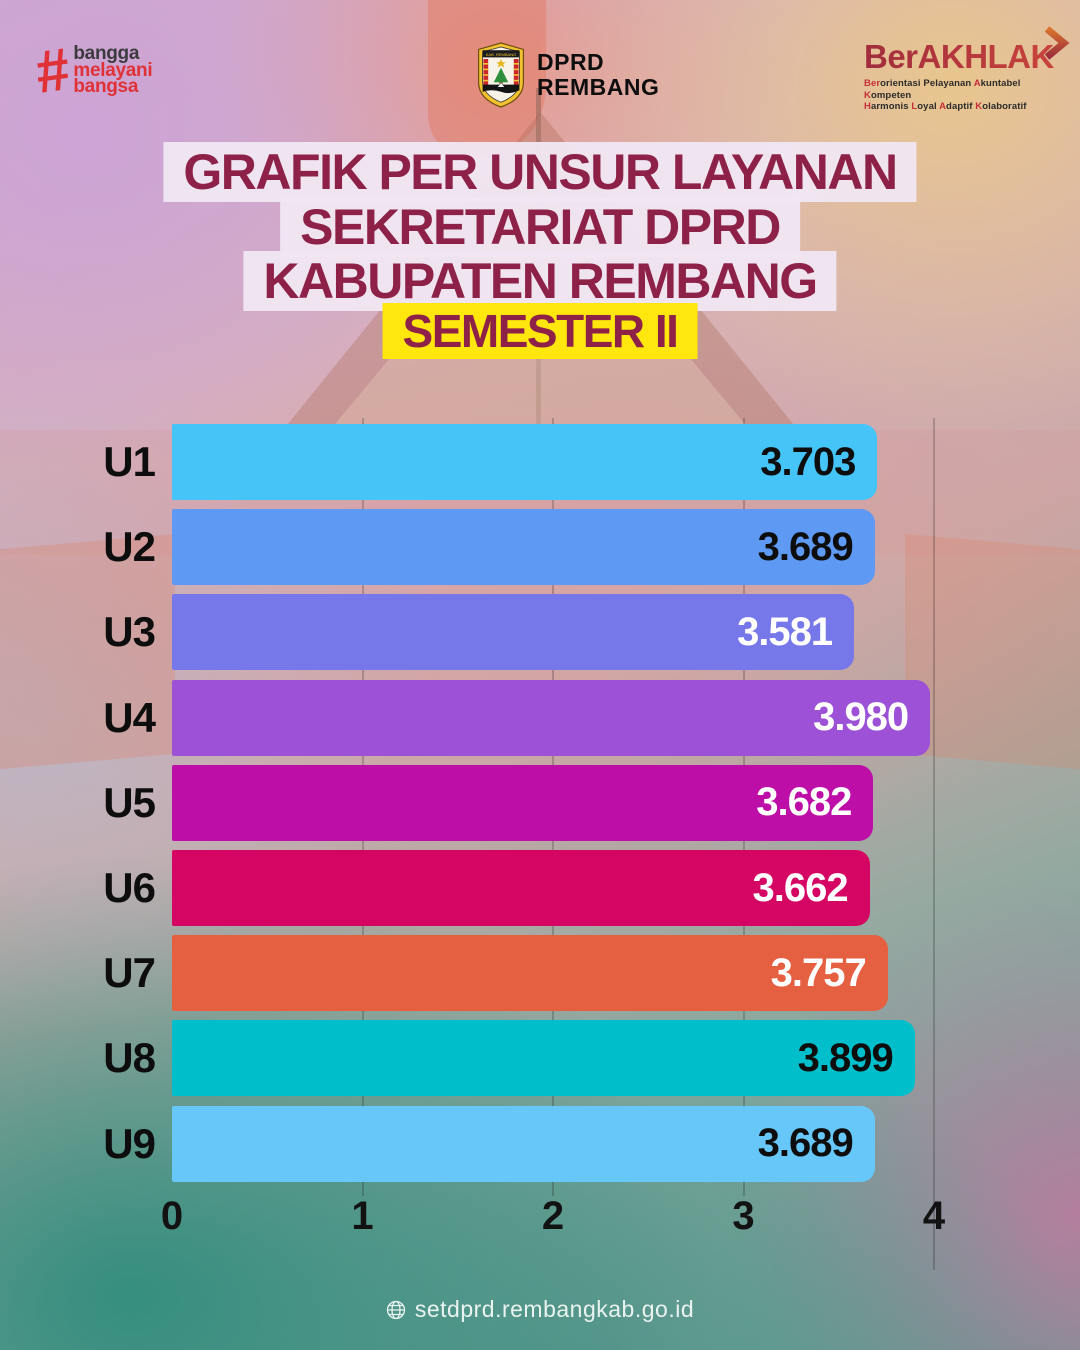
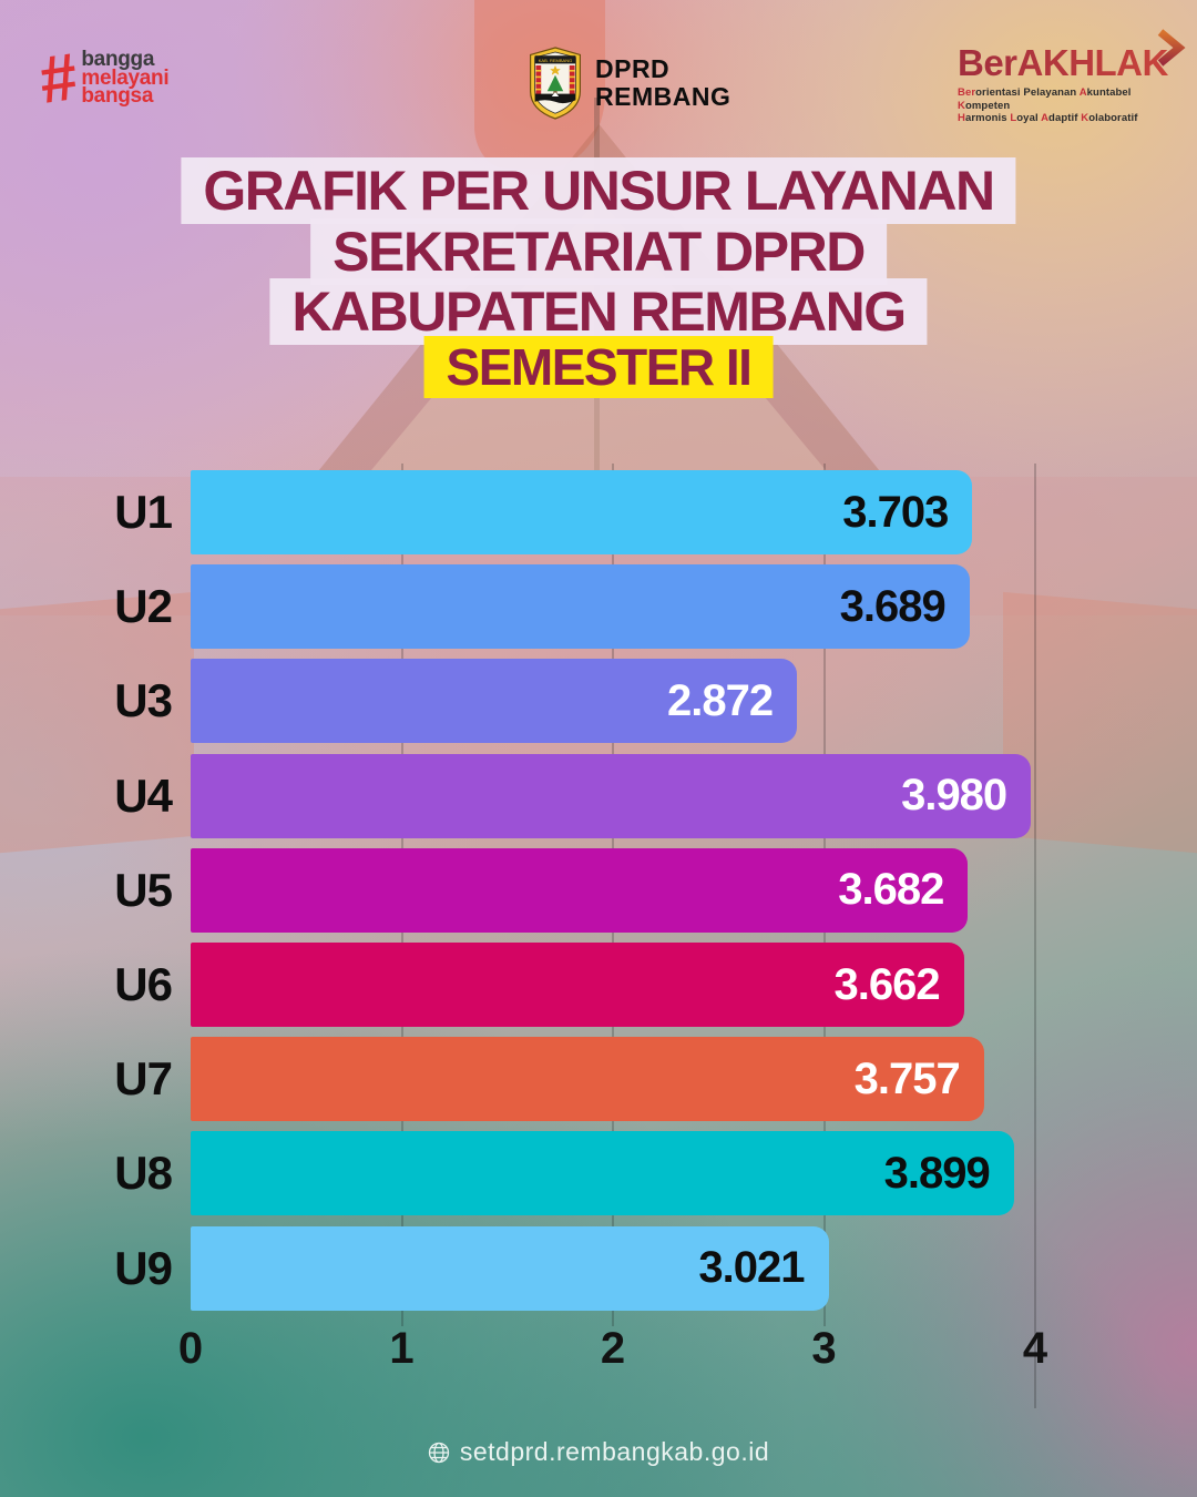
U3: 3.581 -> 2.872
U9: 3.689 -> 3.021
